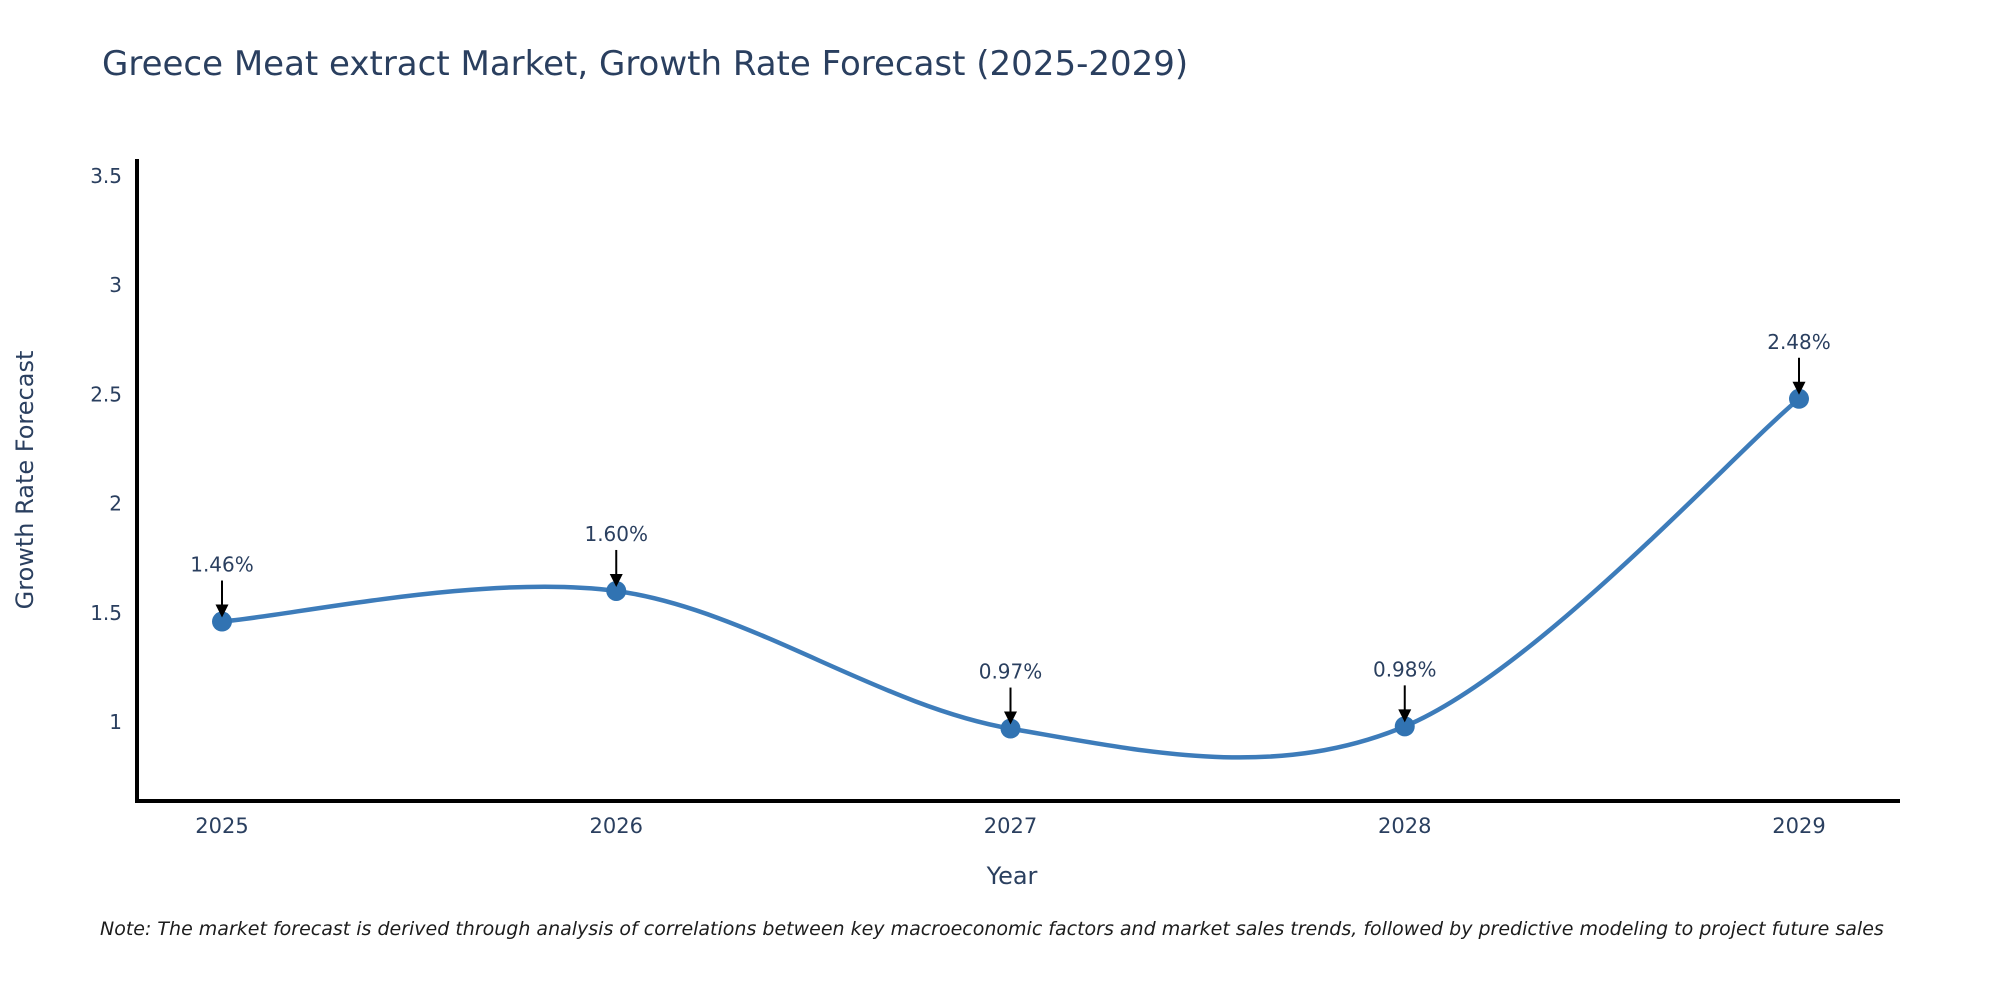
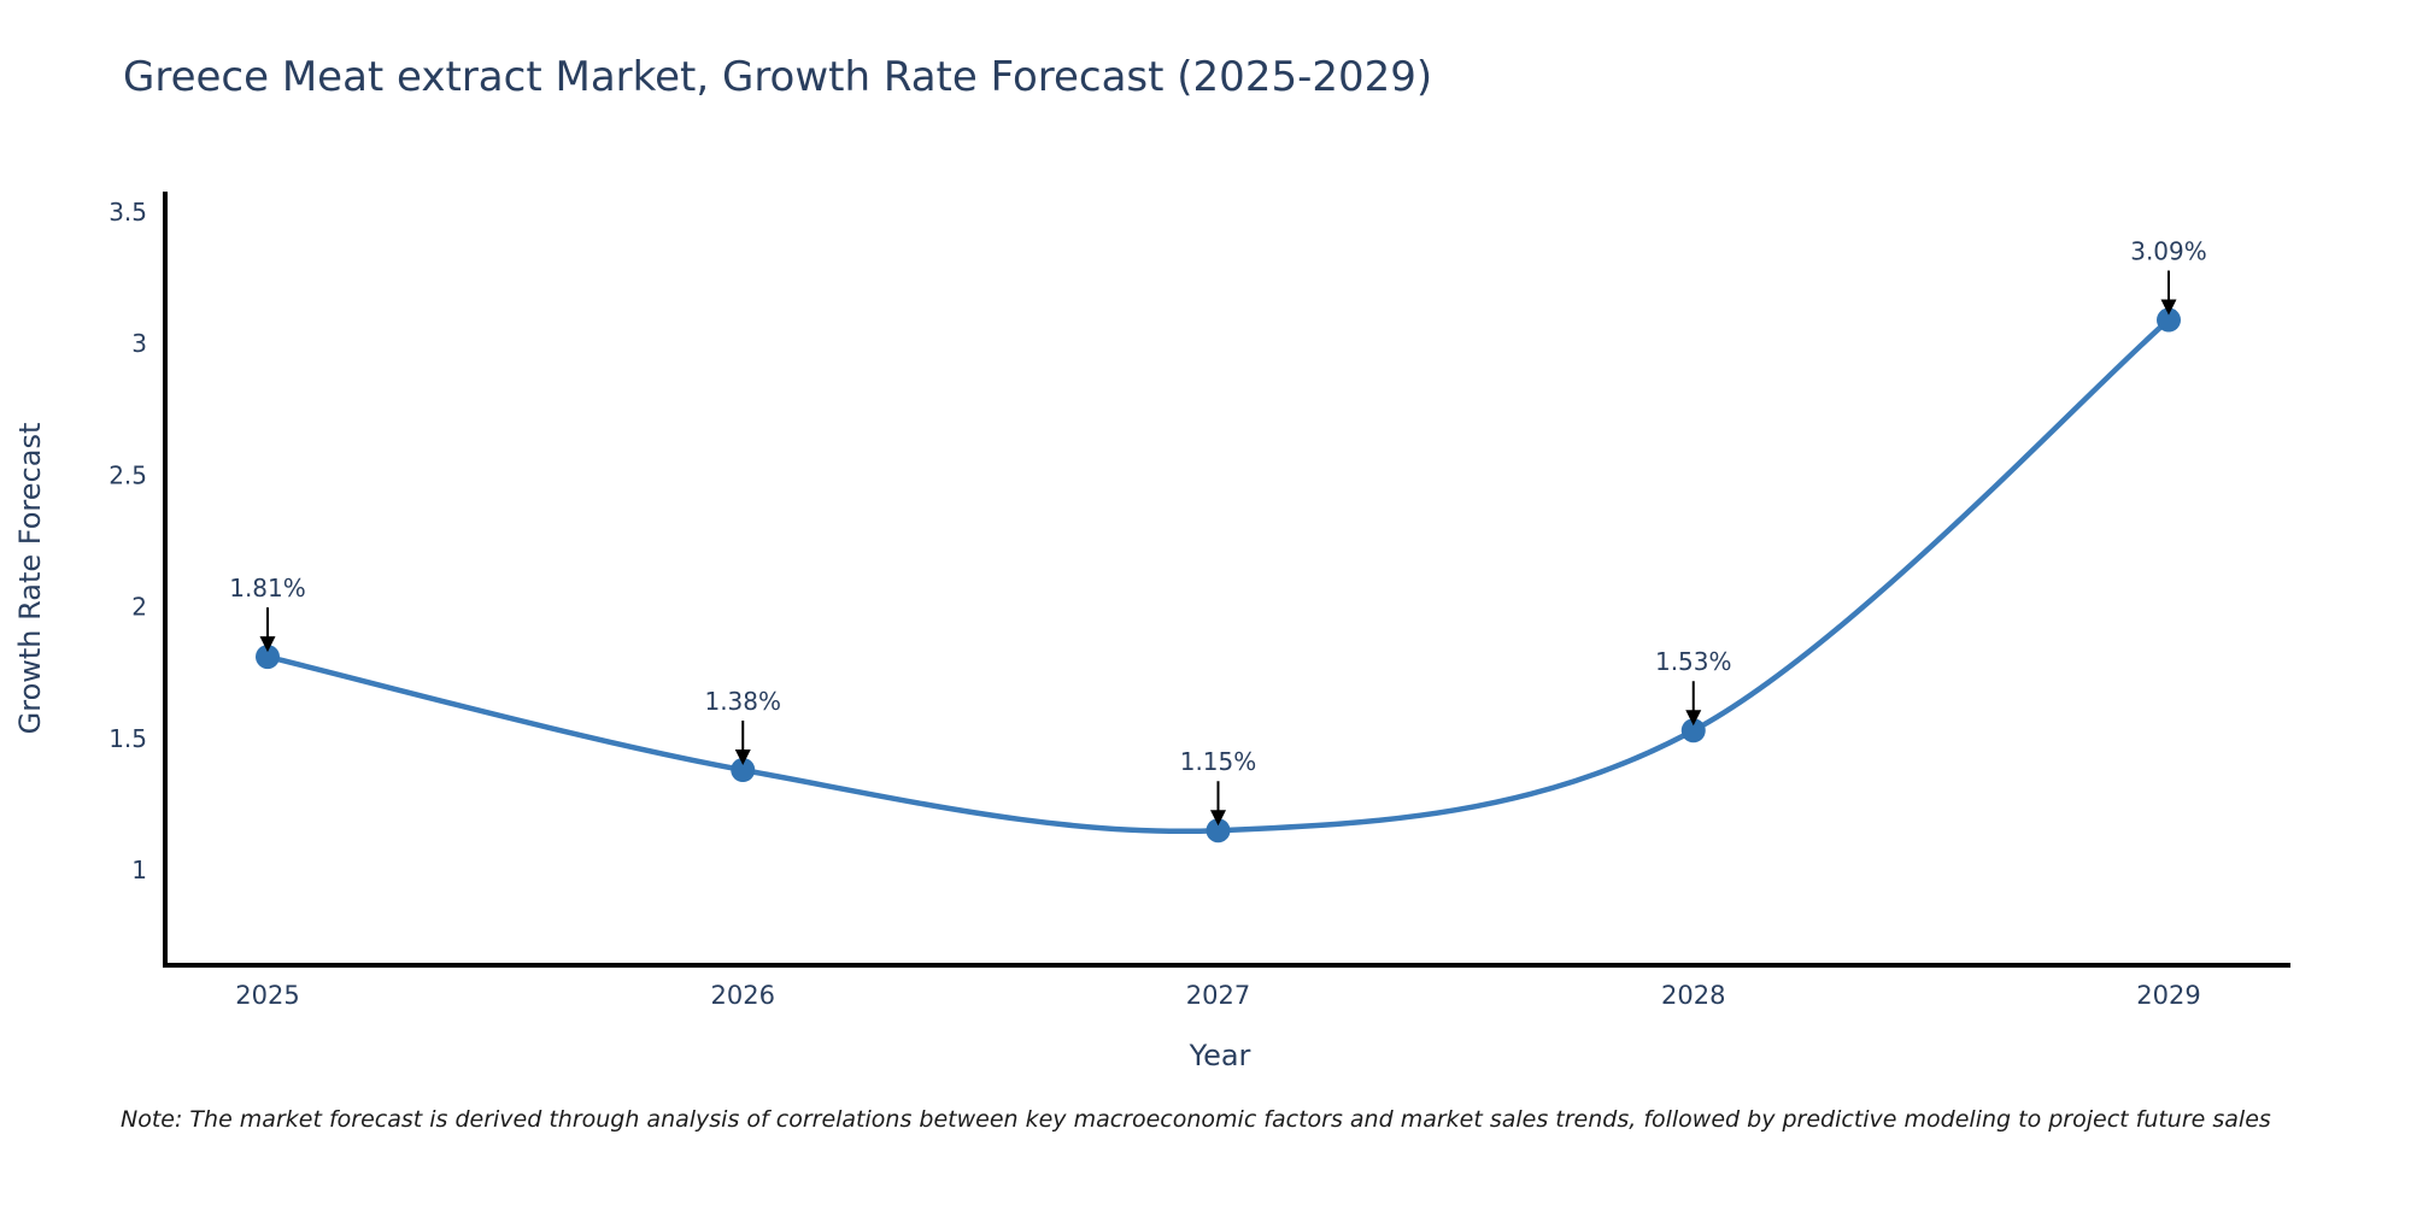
2025: 1.46% -> 1.81%
2026: 1.60% -> 1.38%
2027: 0.97% -> 1.15%
2028: 0.98% -> 1.53%
2029: 2.48% -> 3.09%
